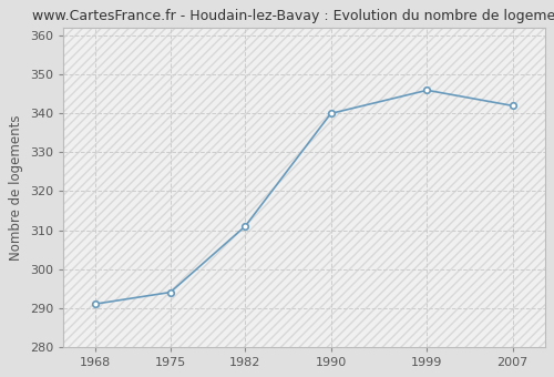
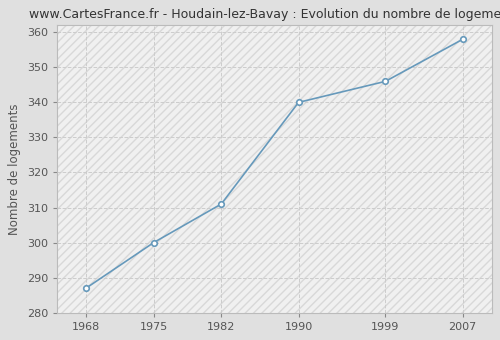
1968: 291 -> 287
1975: 294 -> 300
2007: 342 -> 358
